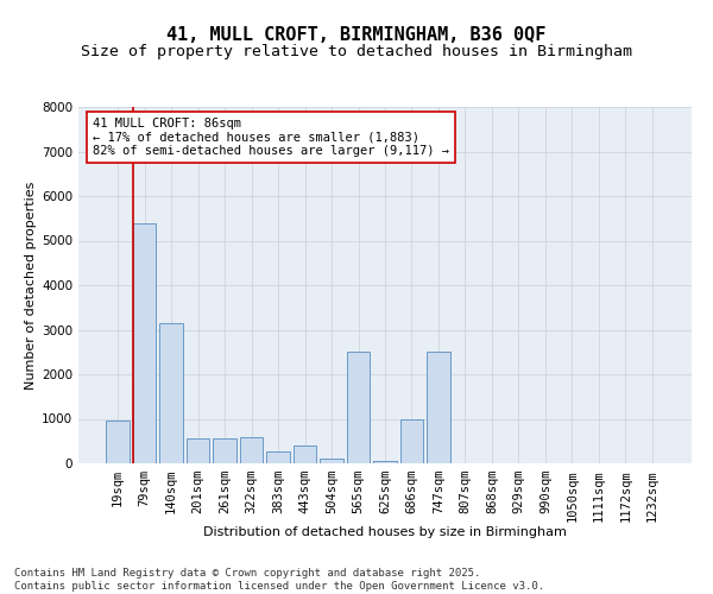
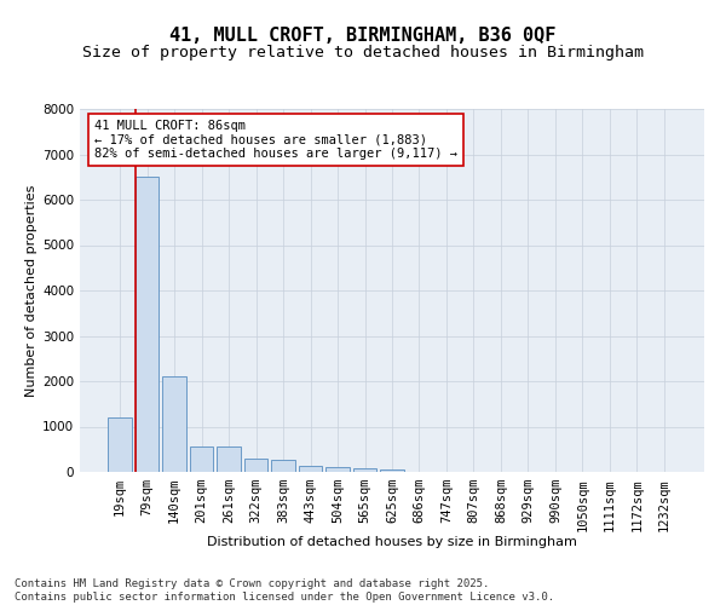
19sqm: 950 -> 1200
79sqm: 5400 -> 6500
140sqm: 3150 -> 2100
322sqm: 600 -> 300
443sqm: 400 -> 130
565sqm: 2500 -> 80
686sqm: 1000 -> 10
747sqm: 2500 -> 0
